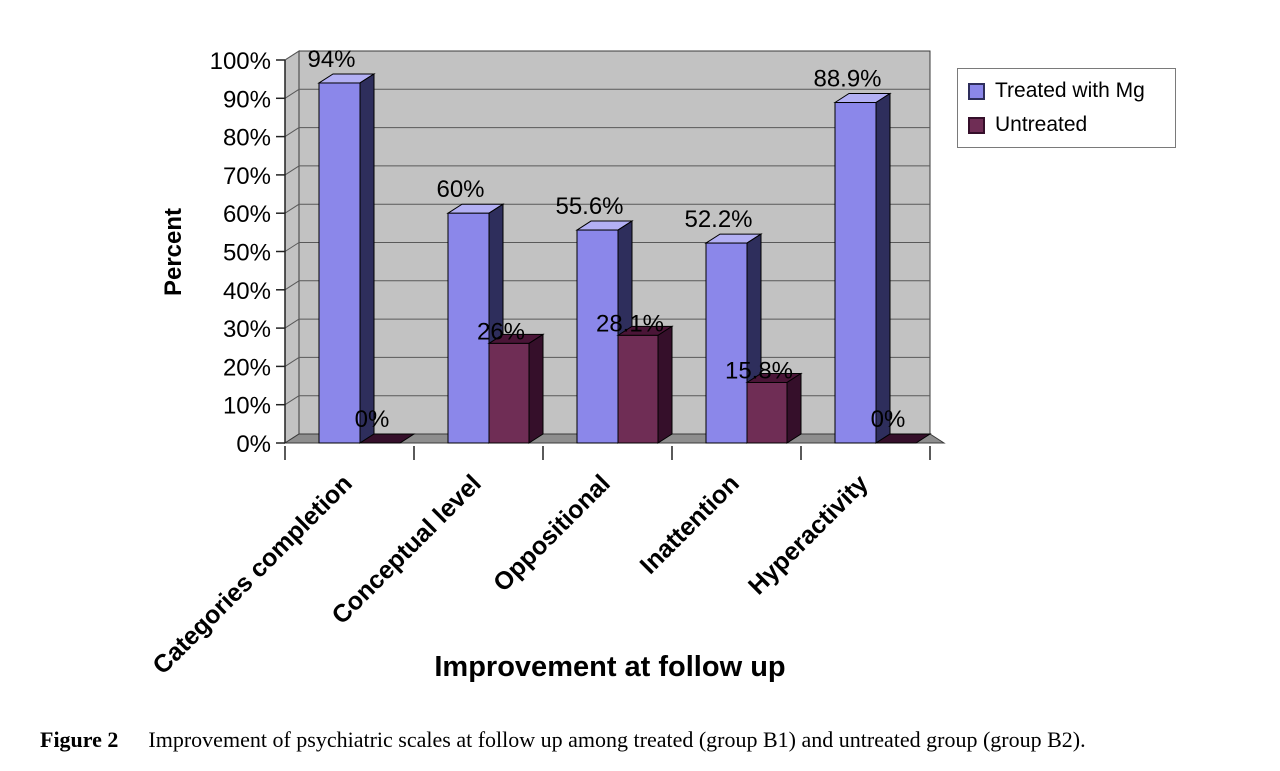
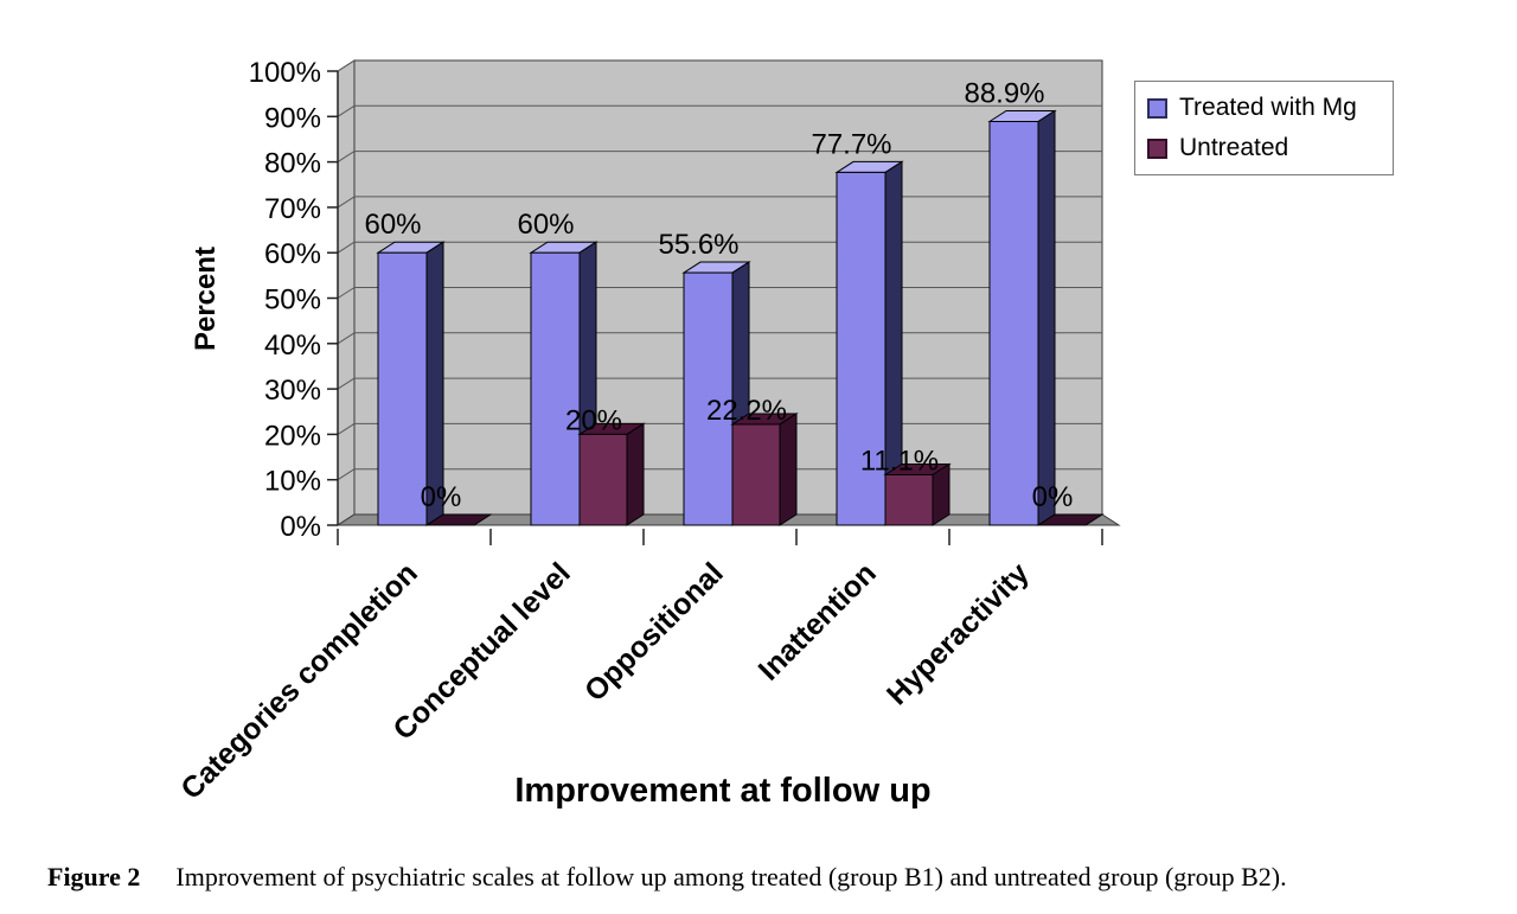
Treated with Mg/Categories completion: 94% -> 60%
Untreated/Conceptual level: 26% -> 20%
Untreated/Oppositional: 28.1% -> 22.2%
Treated with Mg/Inattention: 52.2% -> 77.7%
Untreated/Inattention: 15.8% -> 11.1%
